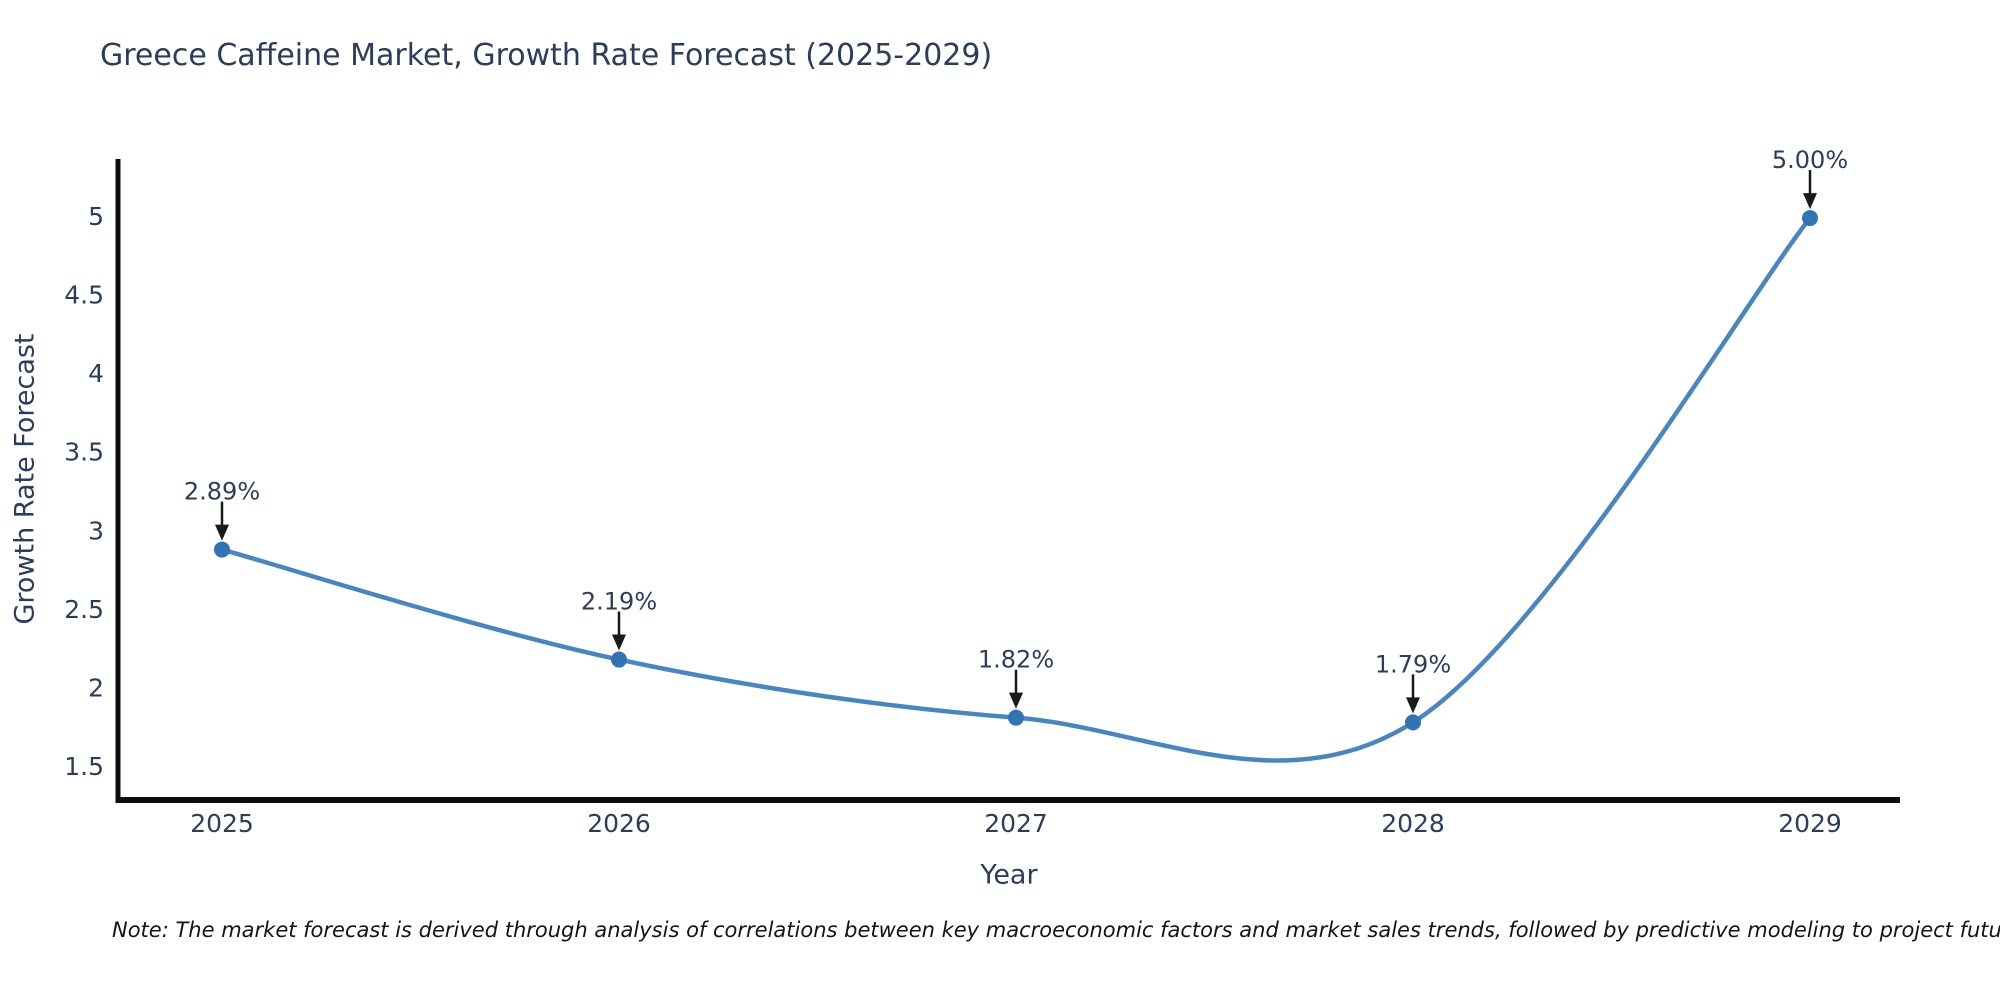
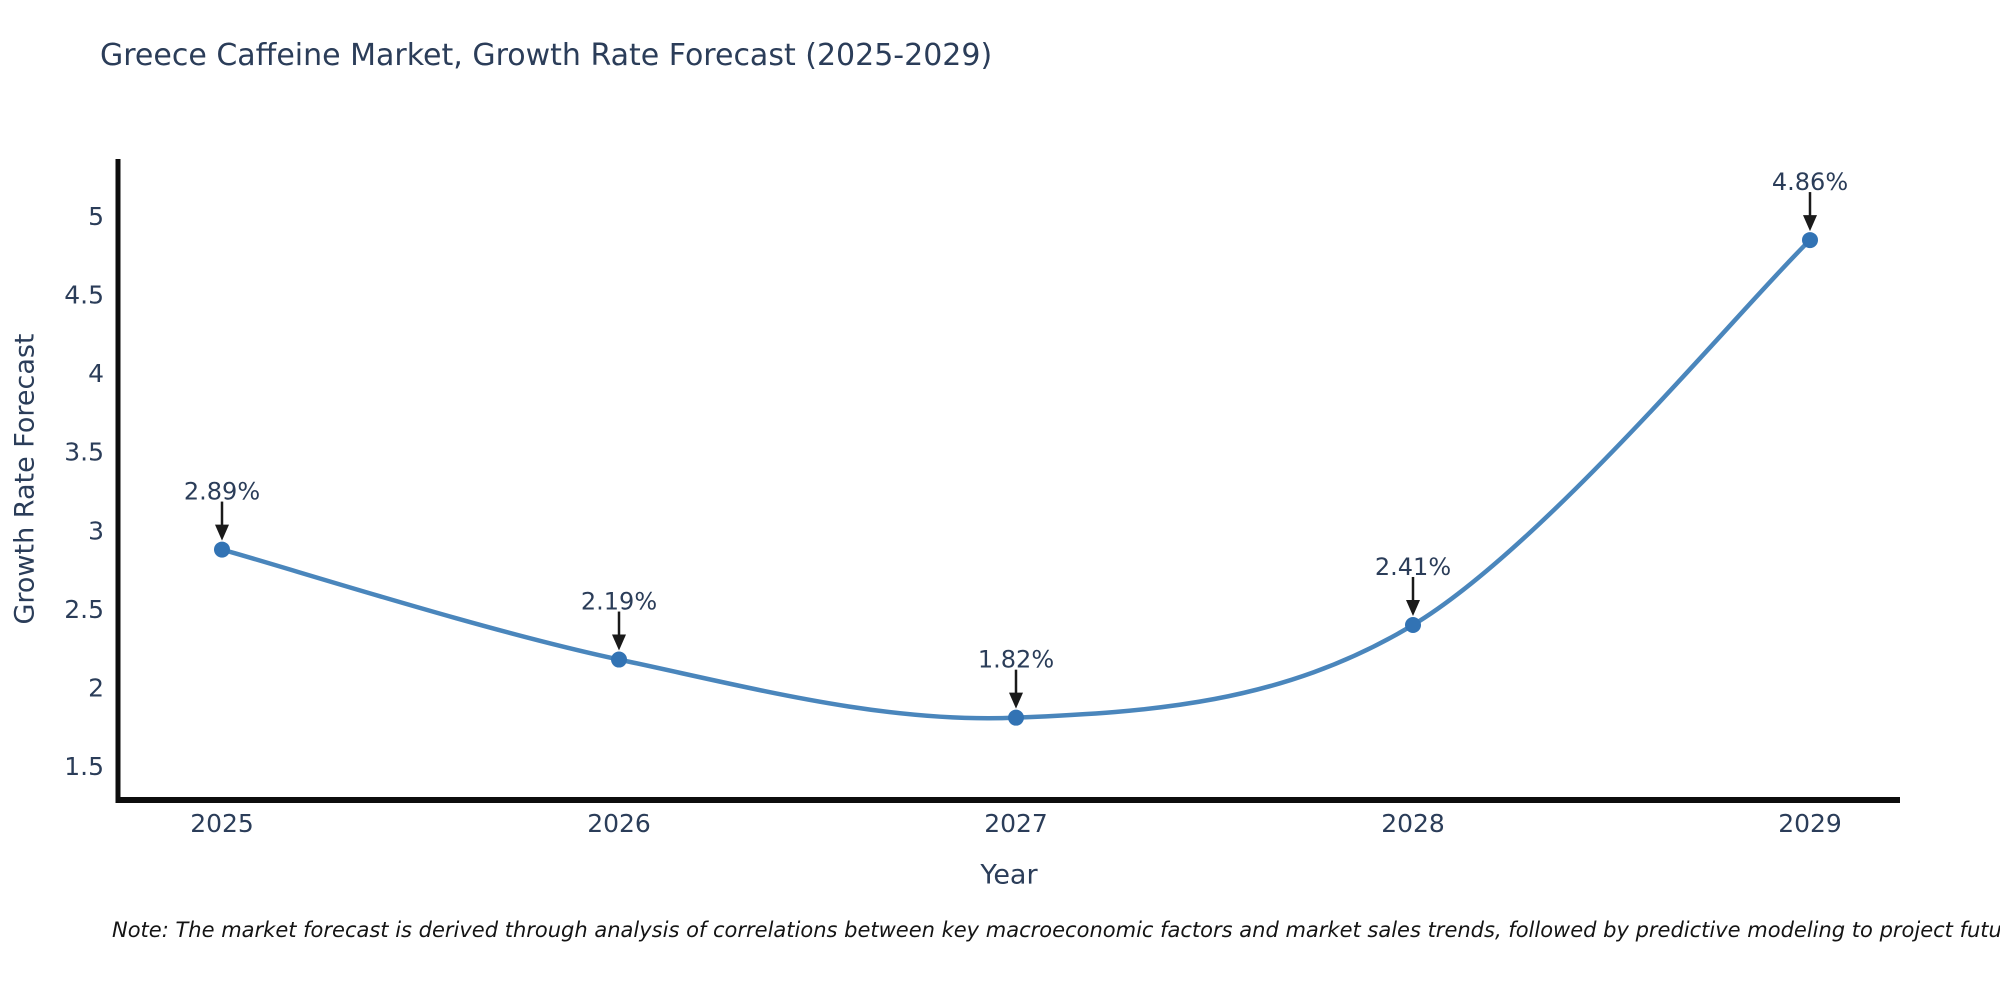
2028: 1.79% -> 2.41%
2029: 5.00% -> 4.86%
